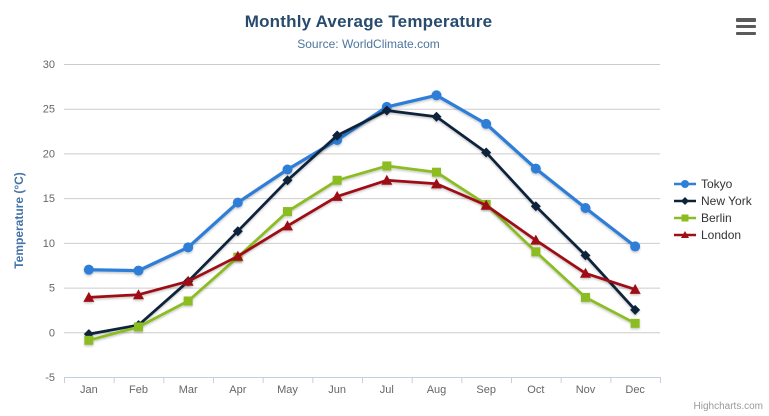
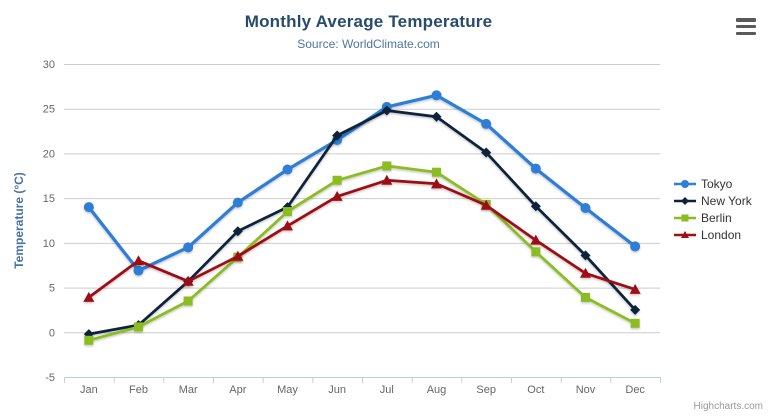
Tokyo/Jan: 7 -> 14
London/Feb: 4 -> 8
New York/May: 17 -> 14
